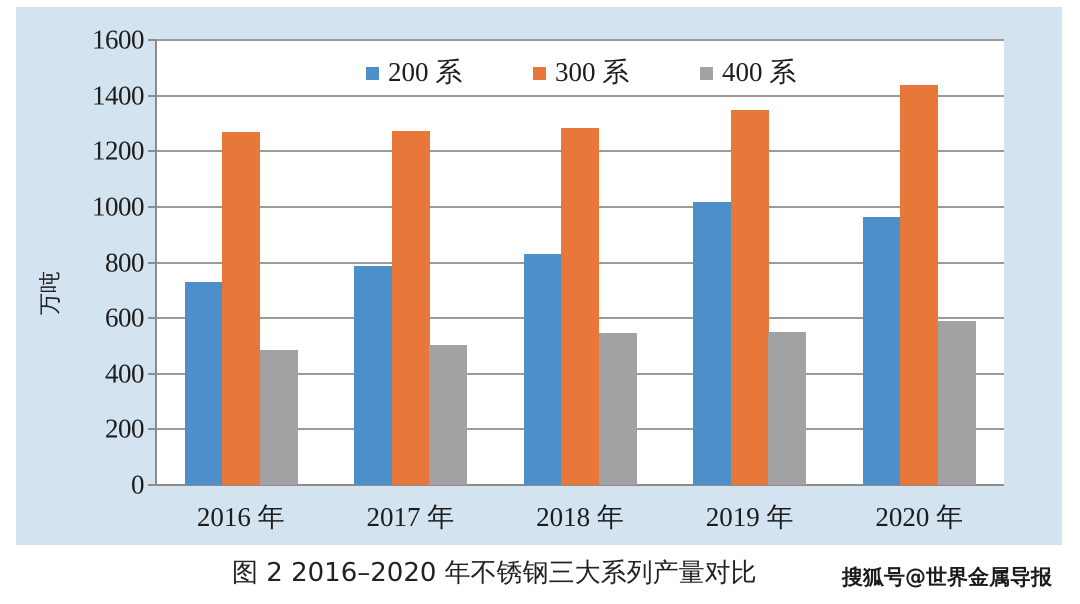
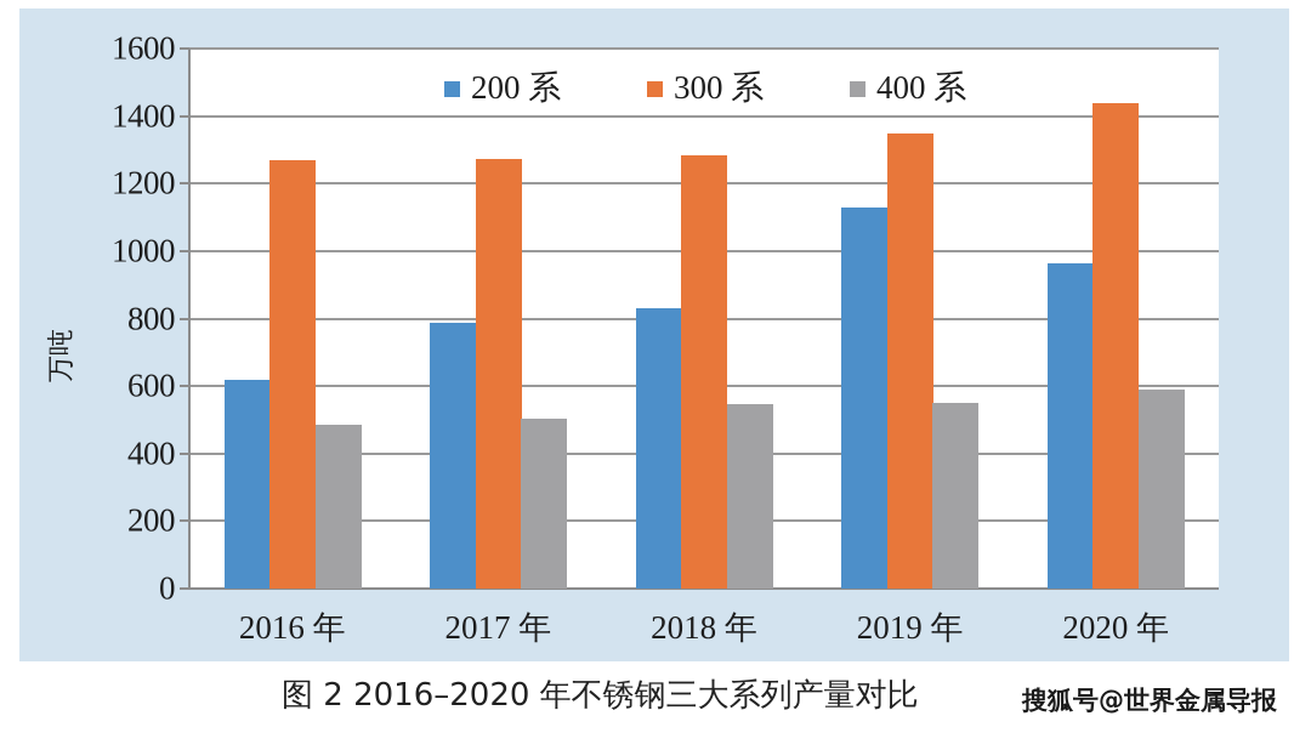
200 系/2016 年: 730 -> 620
200 系/2019 年: 1020 -> 1130
